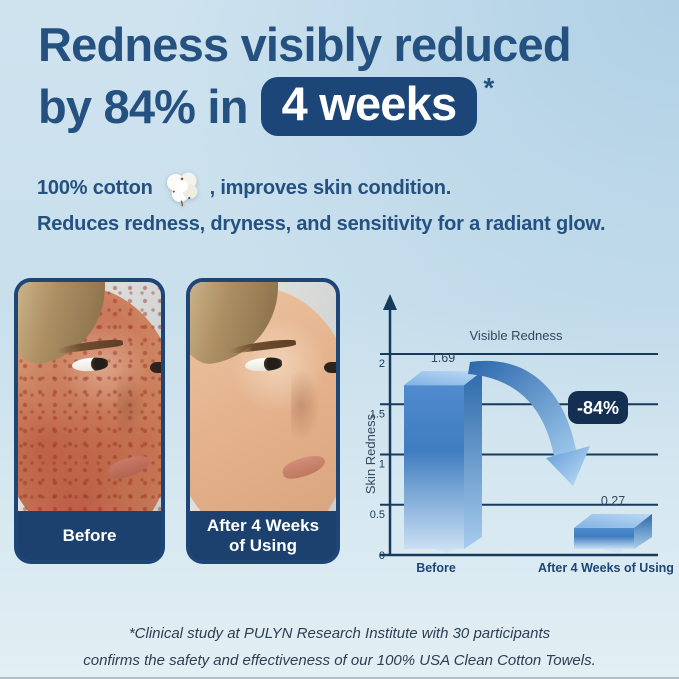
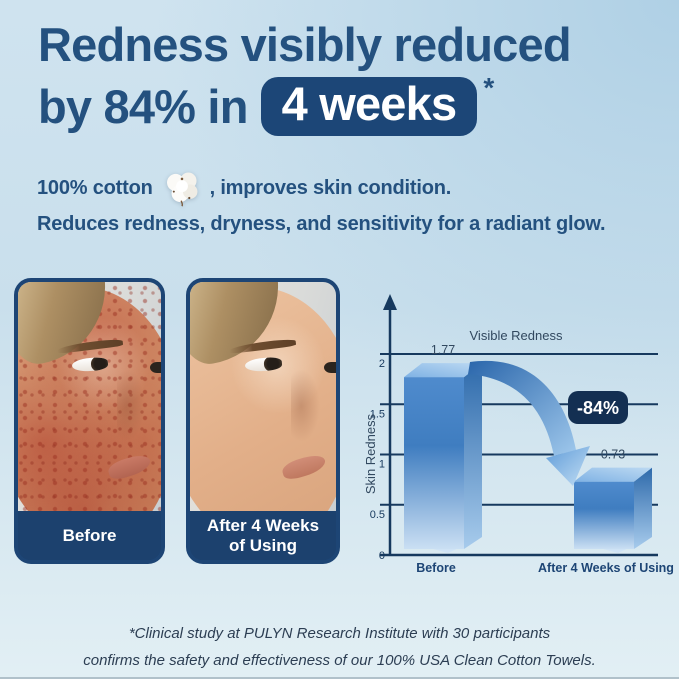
Before: 1.69 -> 1.77
After 4 Weeks of Using: 0.27 -> 0.73
